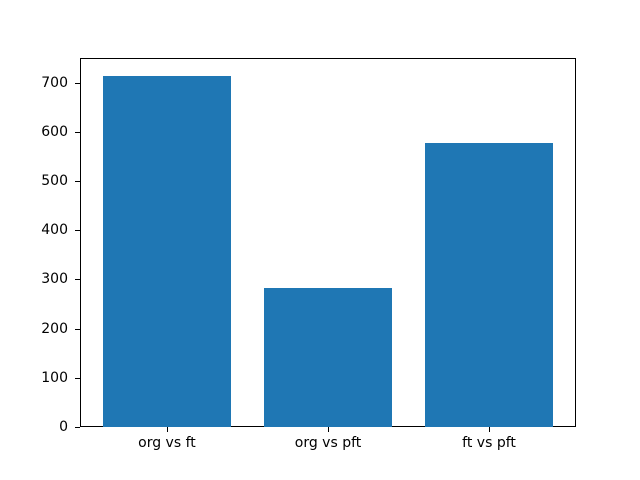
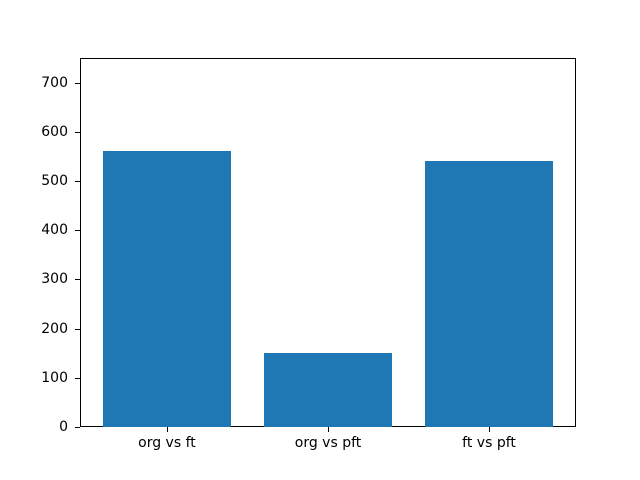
org vs ft: 710 -> 560
org vs pft: 280 -> 150
ft vs pft: 580 -> 540
